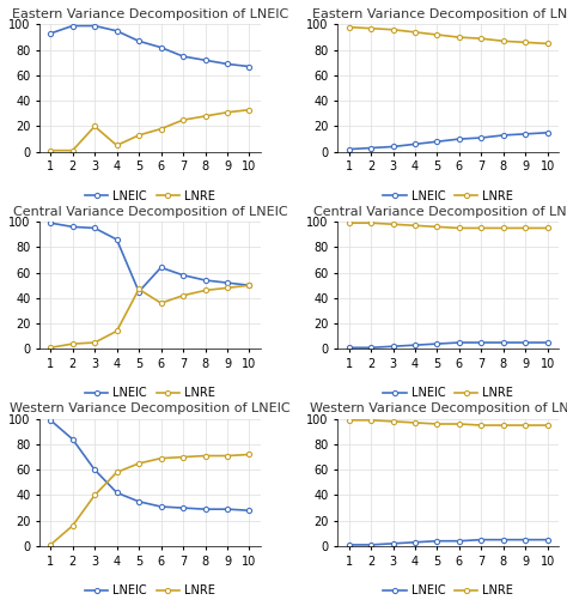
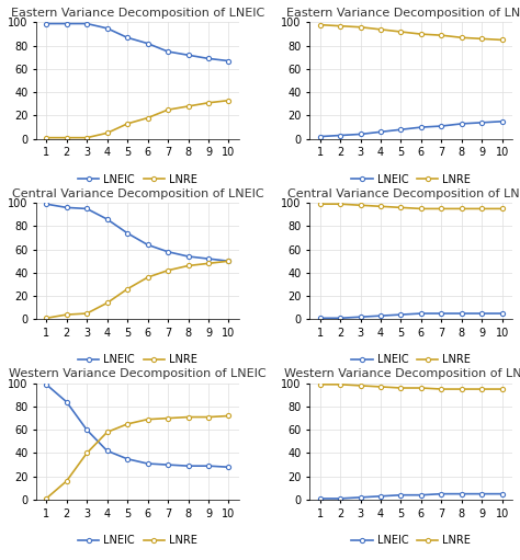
Eastern Variance Decomposition of LNEIC/LNEIC/1: 93 -> 99
Eastern Variance Decomposition of LNEIC/LNRE/3: 20 -> 1
Central Variance Decomposition of LNEIC/LNEIC/5: 45 -> 74
Central Variance Decomposition of LNEIC/LNRE/5: 47 -> 26
